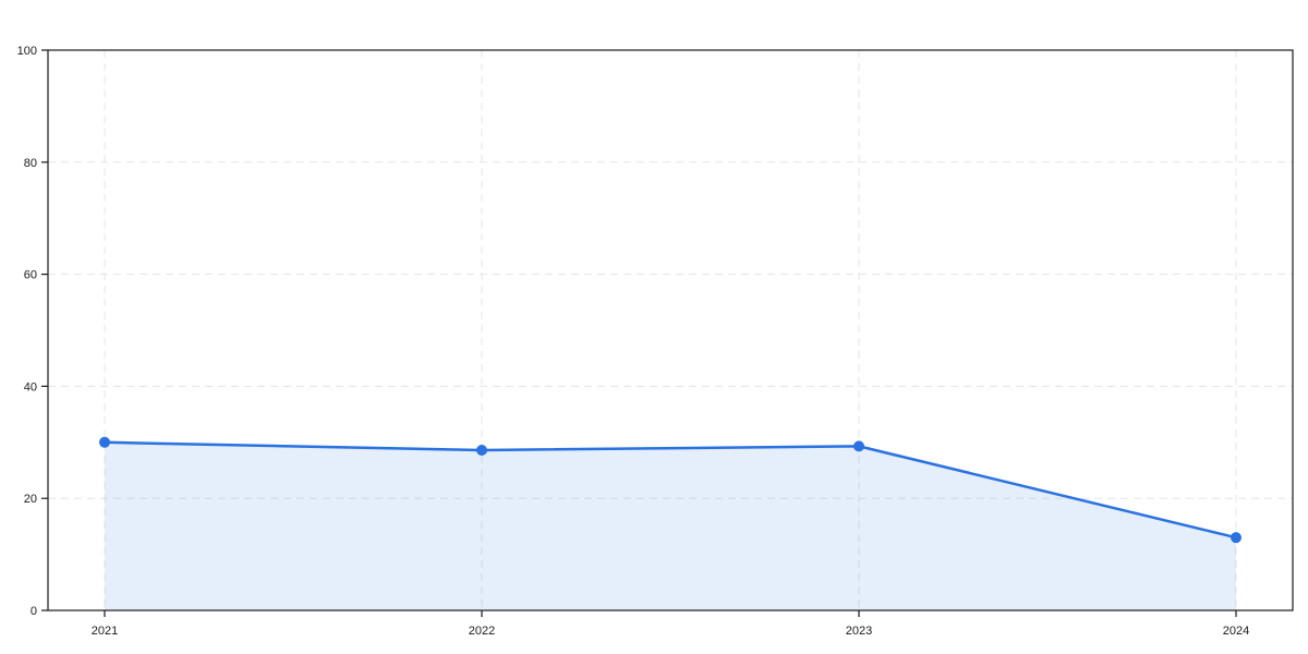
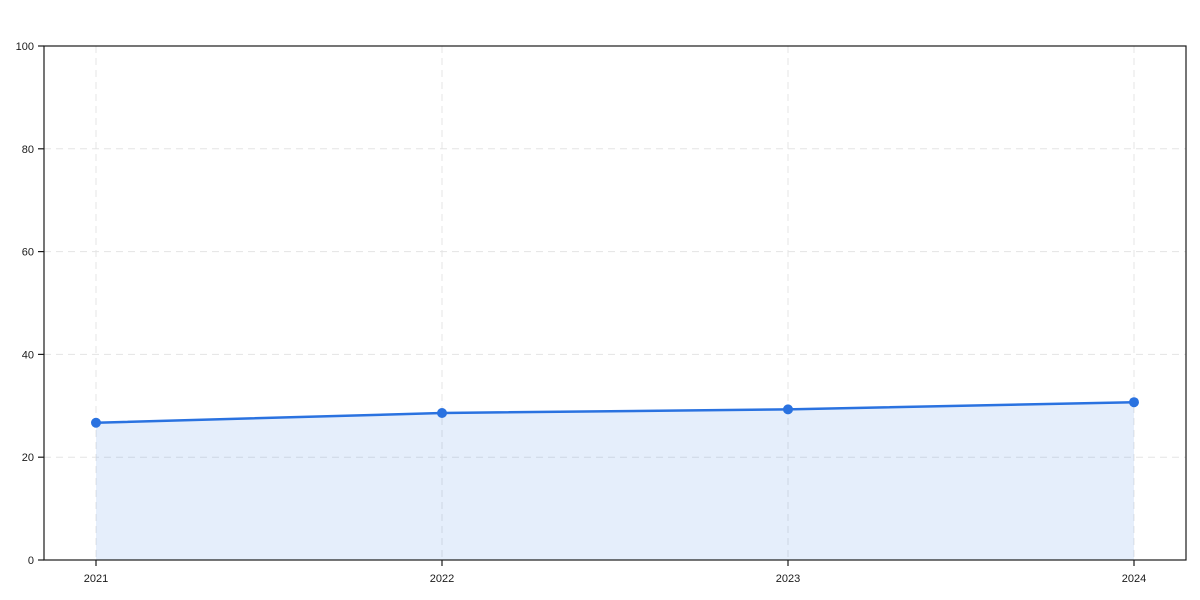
2021: 30 -> 27
2024: 13 -> 31
